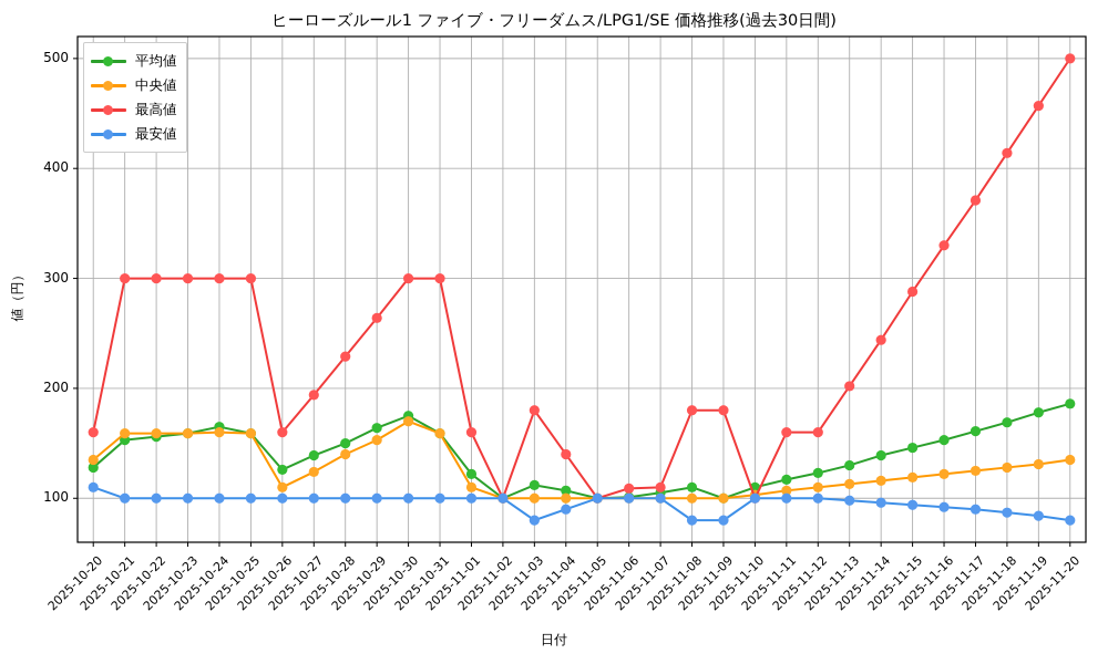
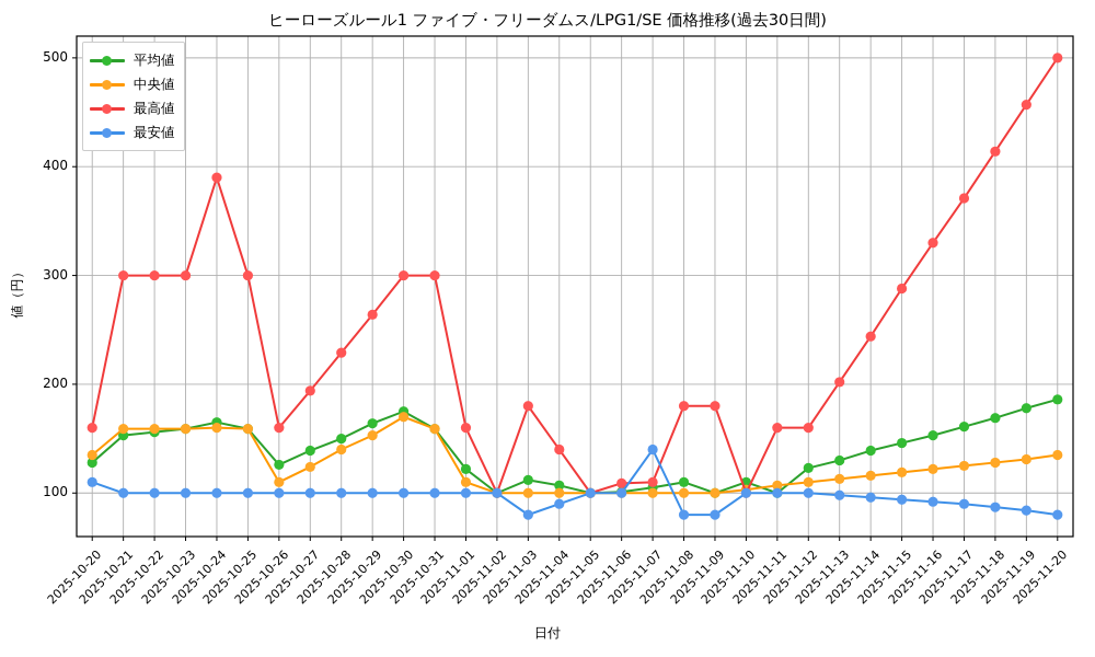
最高値/2025-10-24: 300 -> 390
最安値/2025-11-07: 100 -> 140
平均値/2025-11-11: 120 -> 100
